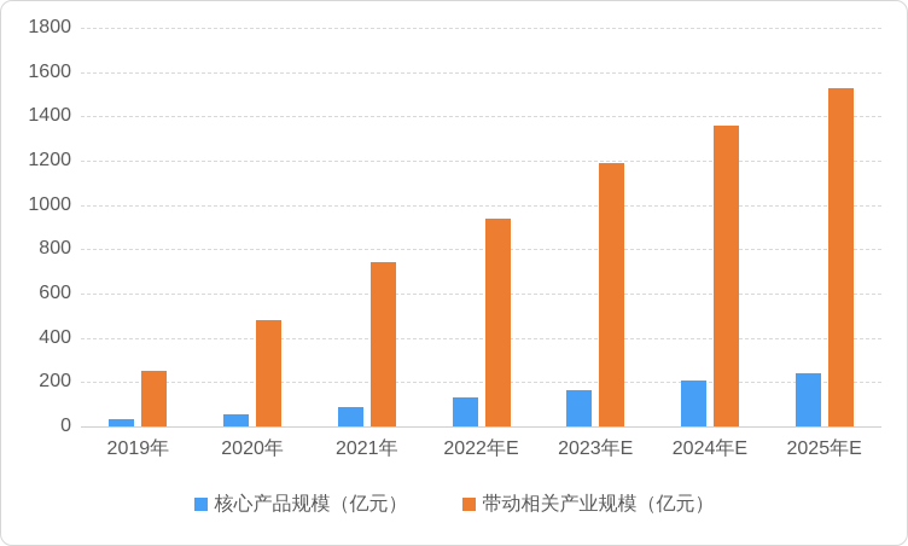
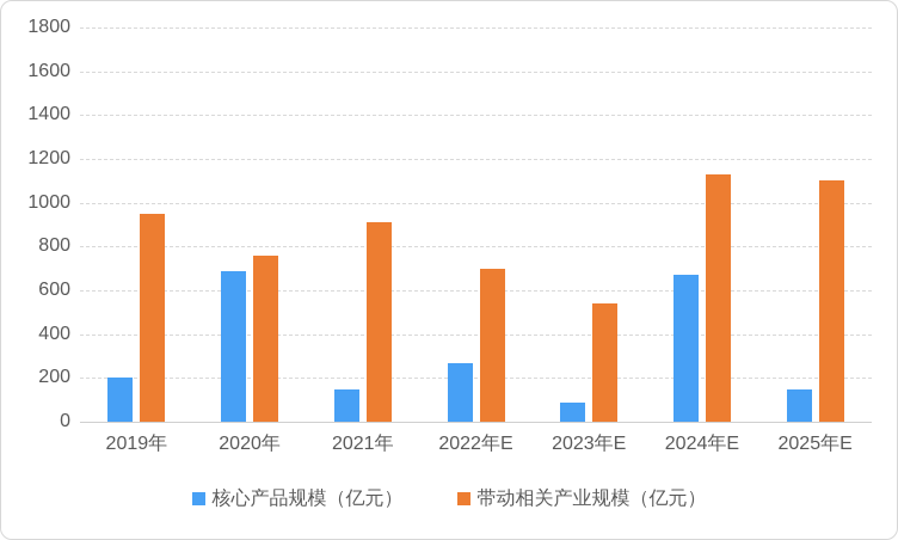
核心产品规模（亿元）/2019年: 40 -> 200
带动相关产业规模（亿元）/2019年: 250 -> 950
核心产品规模（亿元）/2020年: 60 -> 690
带动相关产业规模（亿元）/2020年: 480 -> 760
核心产品规模（亿元）/2021年: 90 -> 150
带动相关产业规模（亿元）/2021年: 740 -> 910
核心产品规模（亿元）/2022年E: 130 -> 270
带动相关产业规模（亿元）/2022年E: 940 -> 700
核心产品规模（亿元）/2023年E: 160 -> 90
带动相关产业规模（亿元）/2023年E: 1190 -> 540
核心产品规模（亿元）/2024年E: 200 -> 670
带动相关产业规模（亿元）/2024年E: 1360 -> 1130
核心产品规模（亿元）/2025年E: 240 -> 150
带动相关产业规模（亿元）/2025年E: 1520 -> 1100
